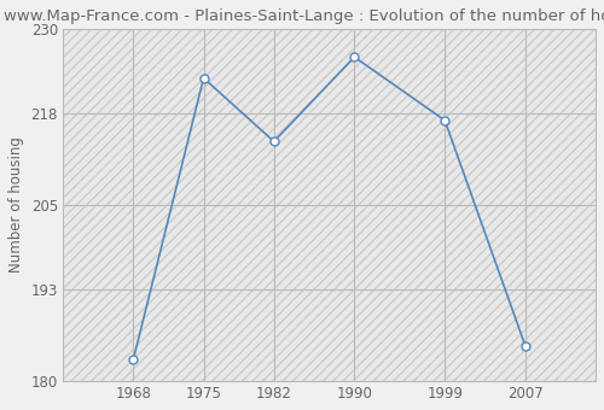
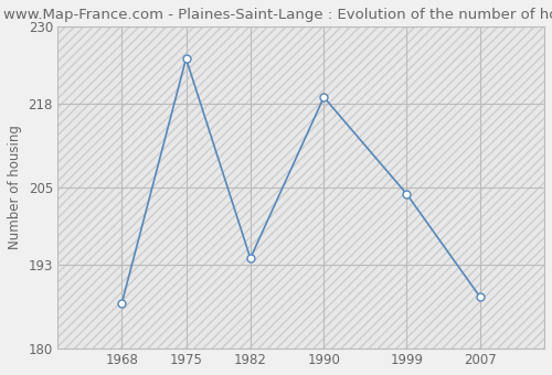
1968: 183 -> 187
1975: 223 -> 225
1982: 214 -> 194
1990: 226 -> 219
1999: 217 -> 204
2007: 185 -> 188
